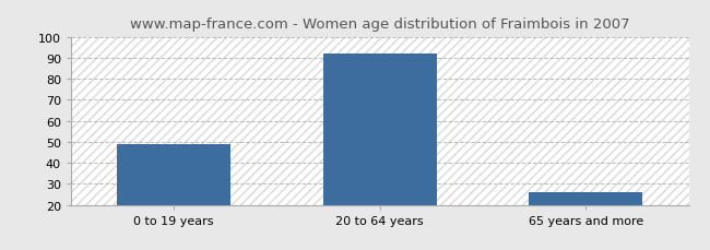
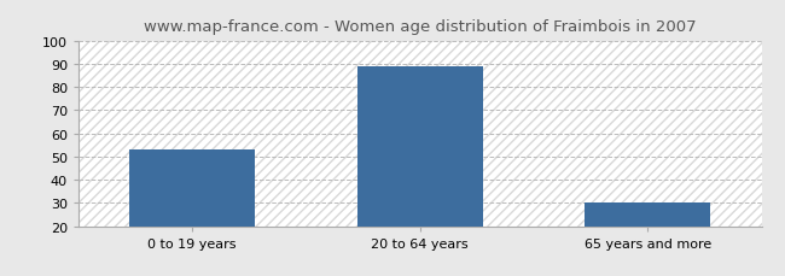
0 to 19 years: 49 -> 53
20 to 64 years: 92 -> 89
65 years and more: 26 -> 30
